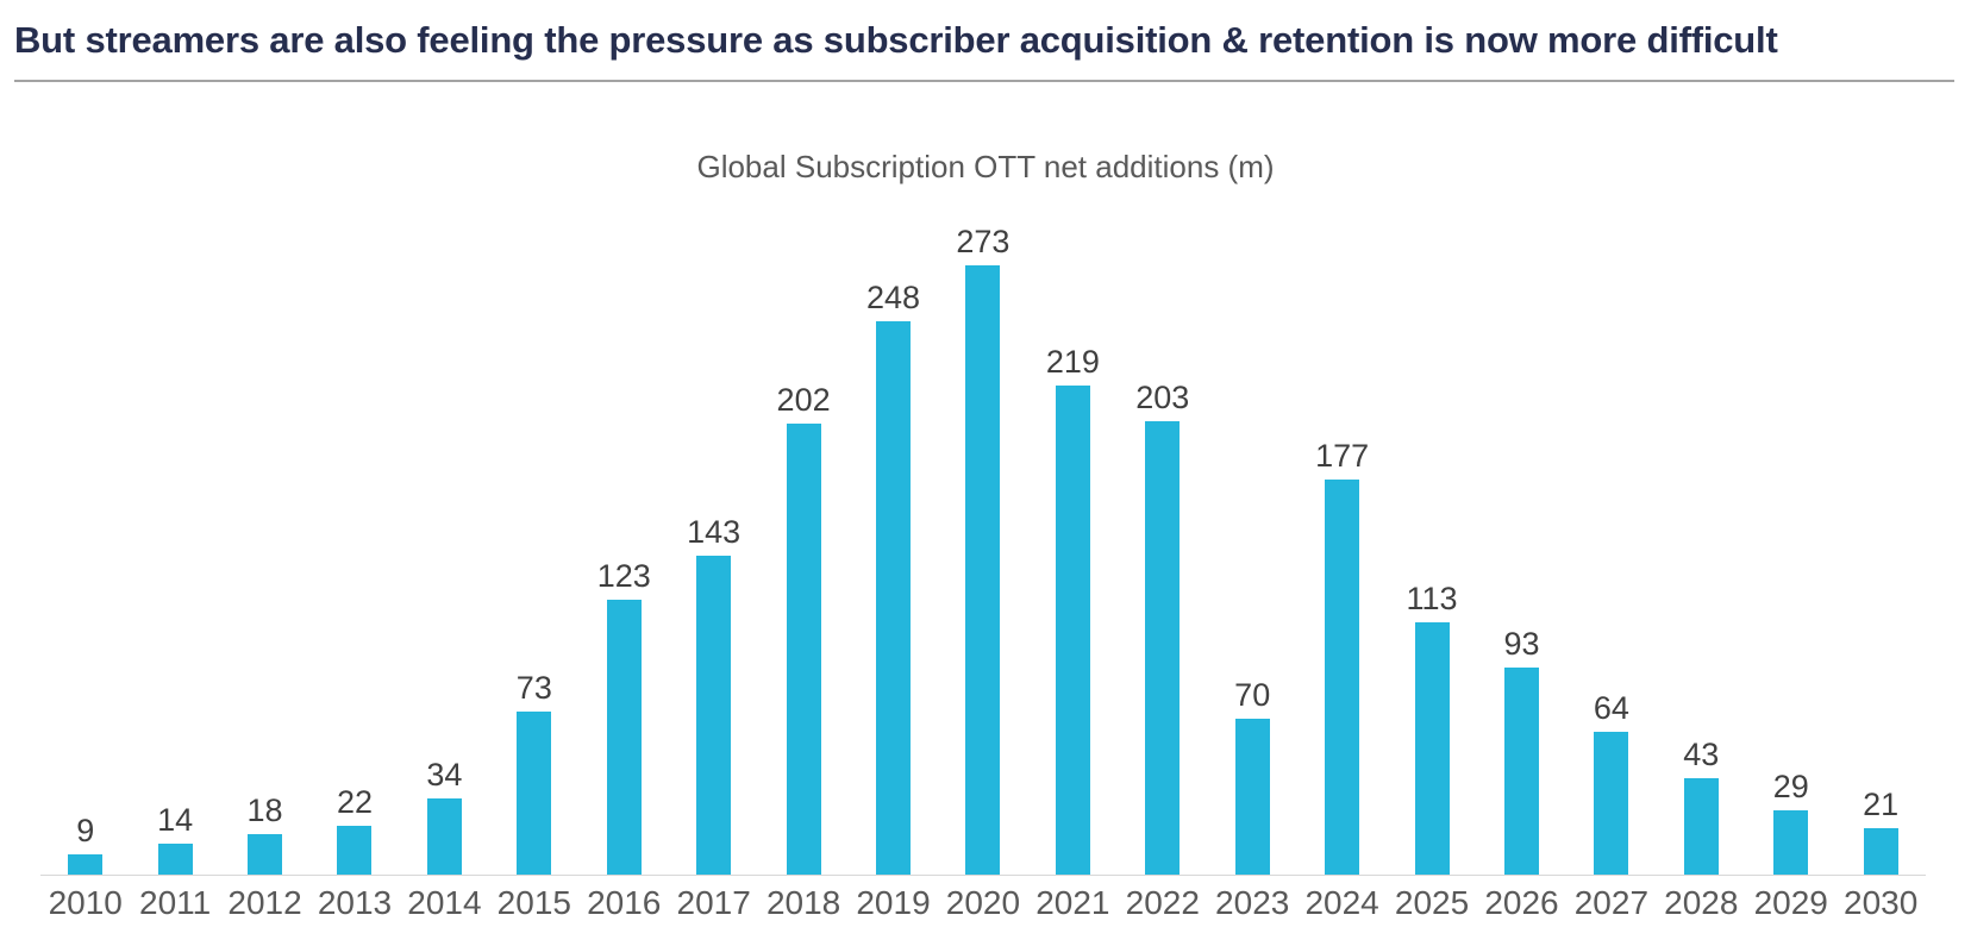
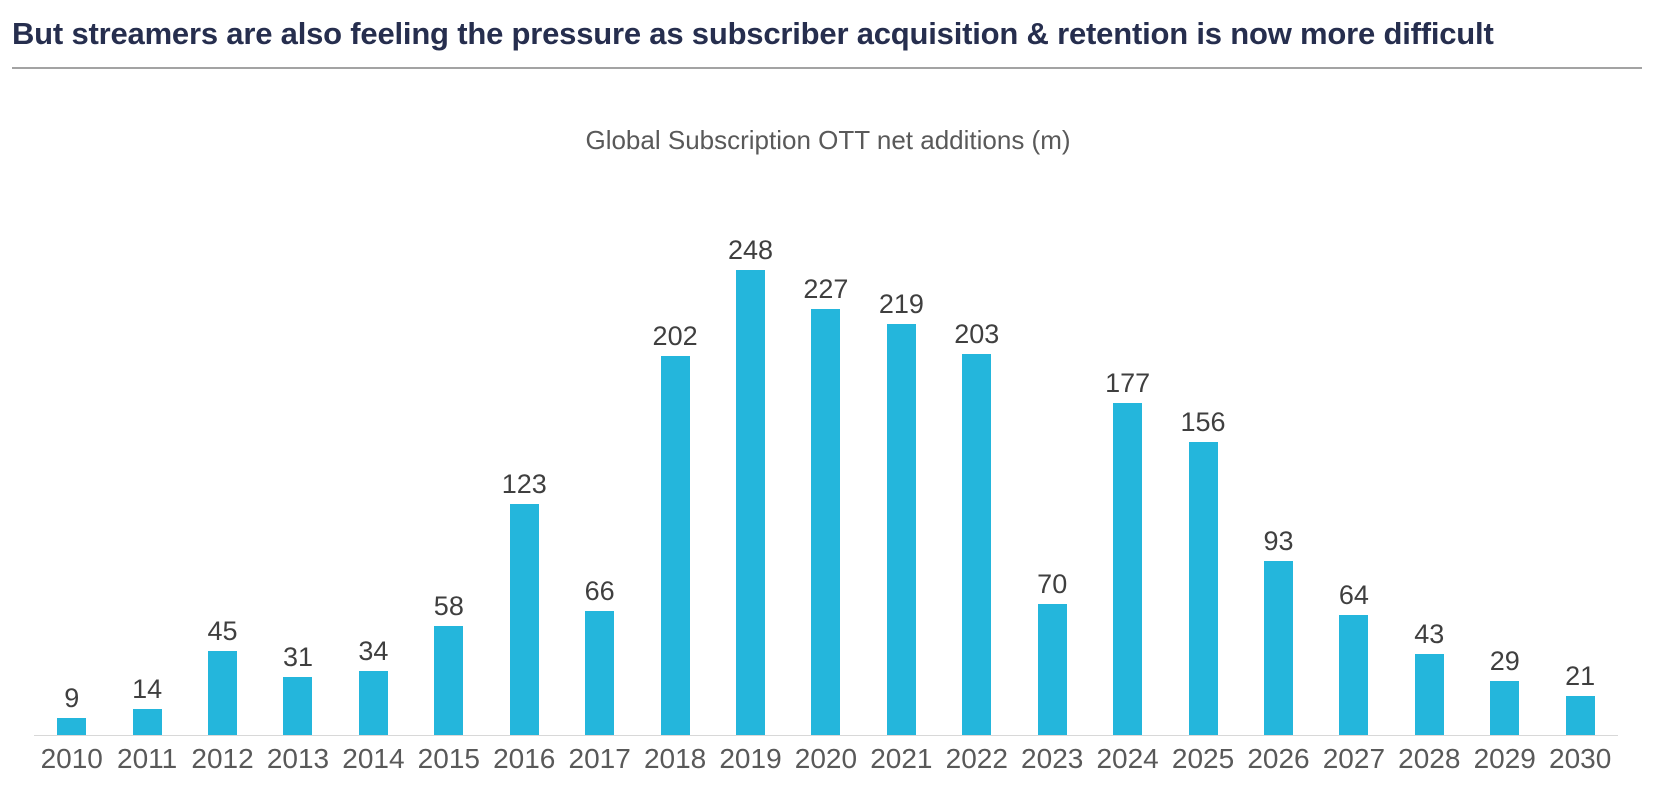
2012: 18 -> 45
2013: 22 -> 31
2015: 73 -> 58
2017: 143 -> 66
2020: 273 -> 227
2025: 113 -> 156
